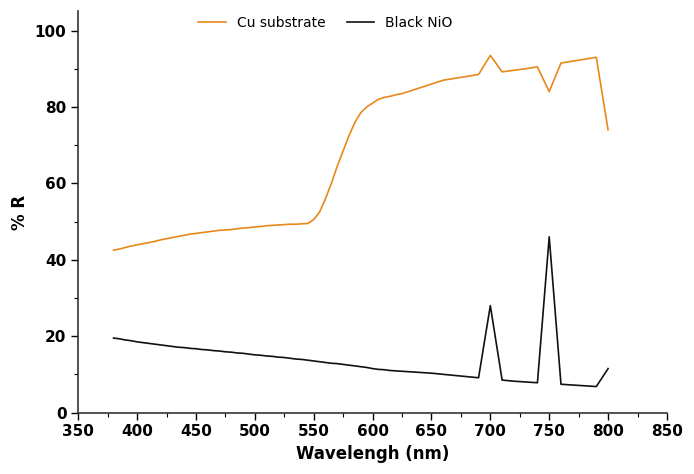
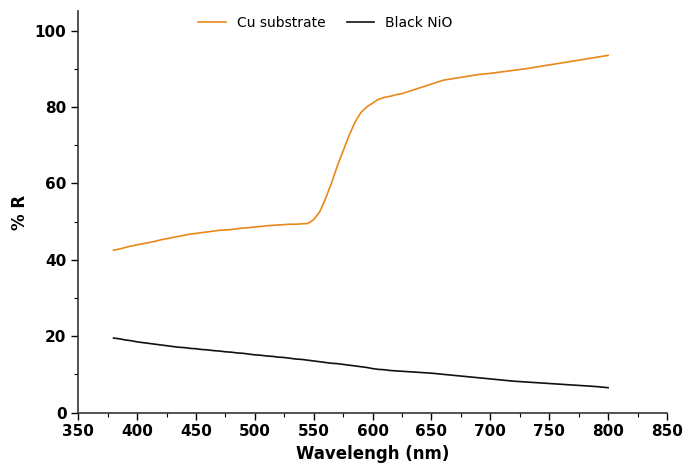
Cu substrate/700: 93.5 -> 88.8
Black NiO/700: 28.0 -> 8.8
Cu substrate/750: 84.0 -> 91.0
Black NiO/750: 46.0 -> 7.6
Cu substrate/800: 74.0 -> 93.5
Black NiO/800: 11.5 -> 6.5
